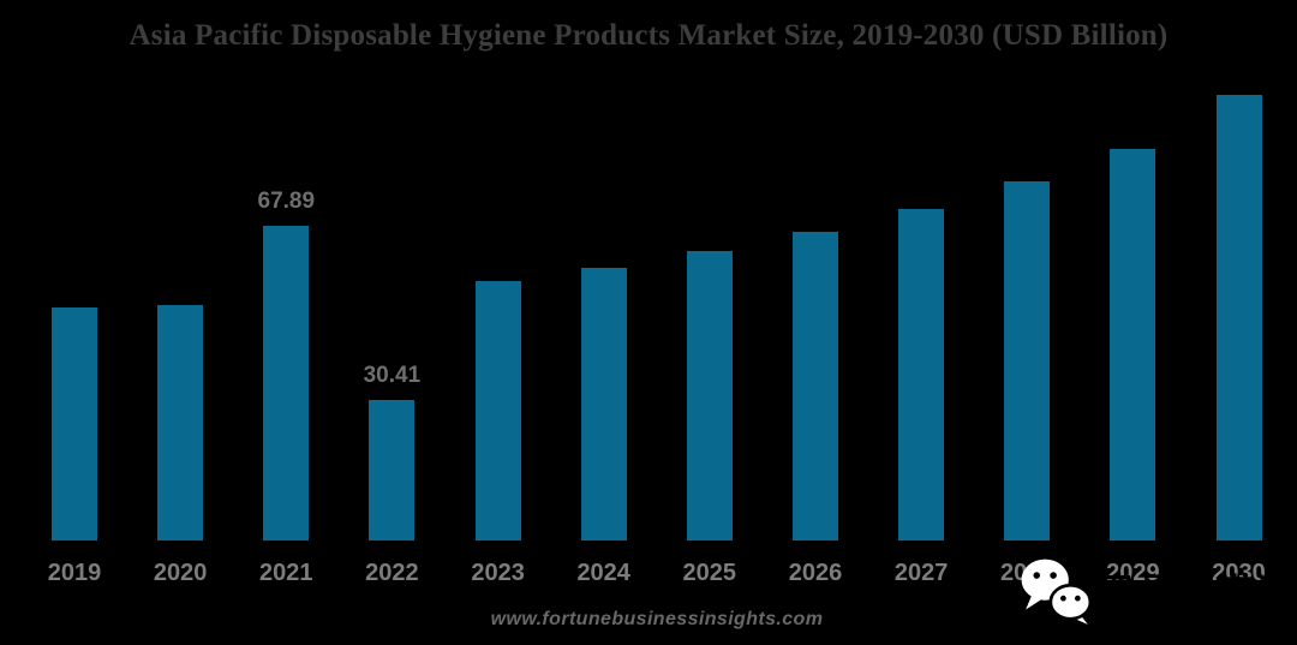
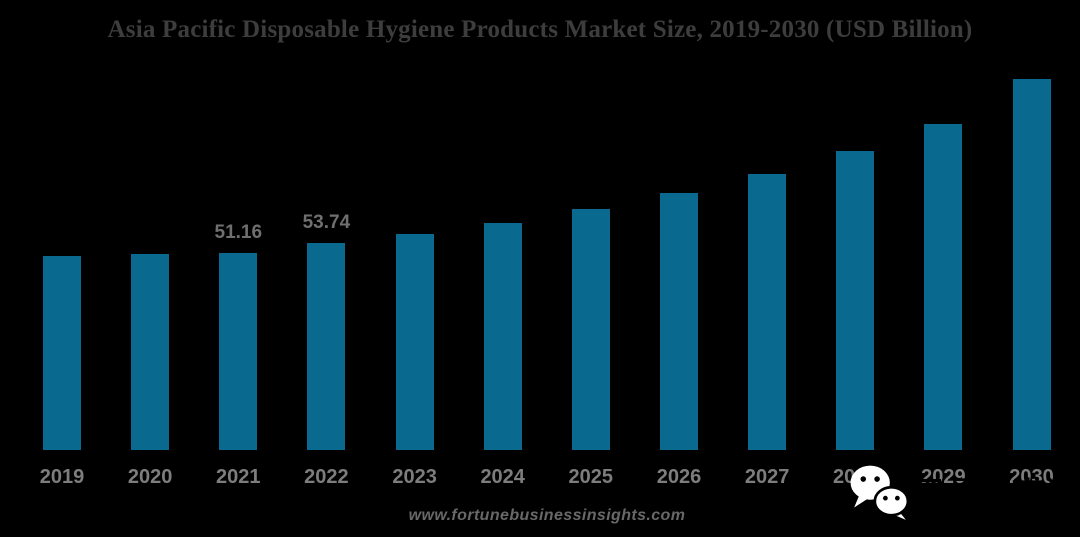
2021: 67.89 -> 51.16
2022: 30.41 -> 53.74
